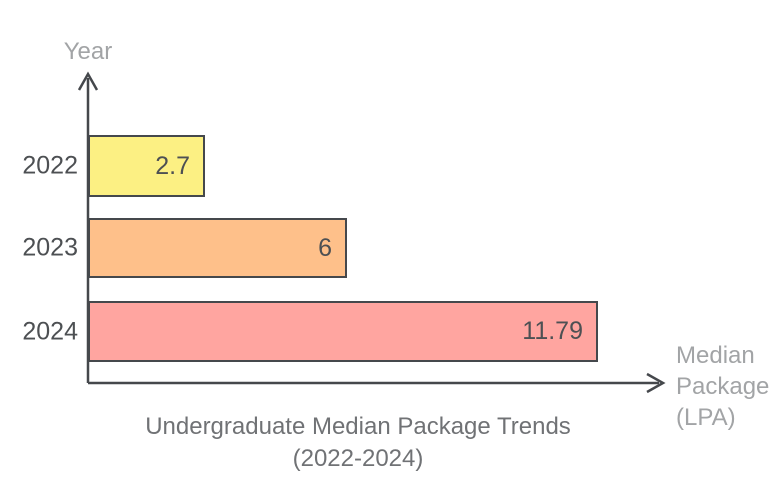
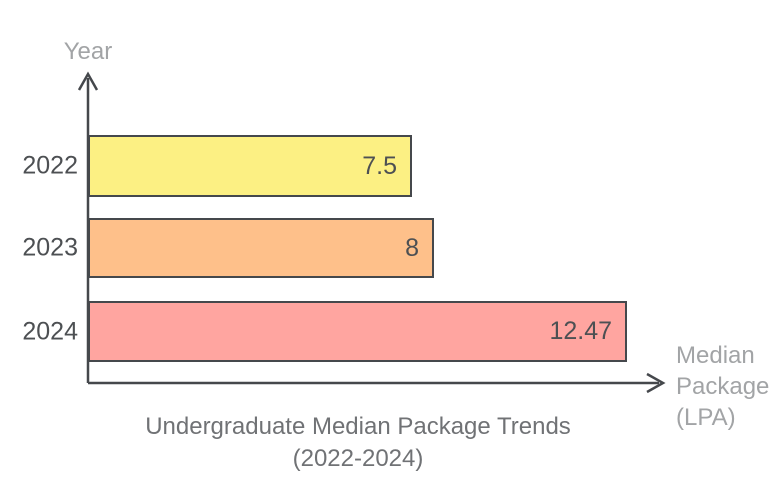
2022: 2.7 -> 7.5
2023: 6 -> 8
2024: 11.79 -> 12.47
